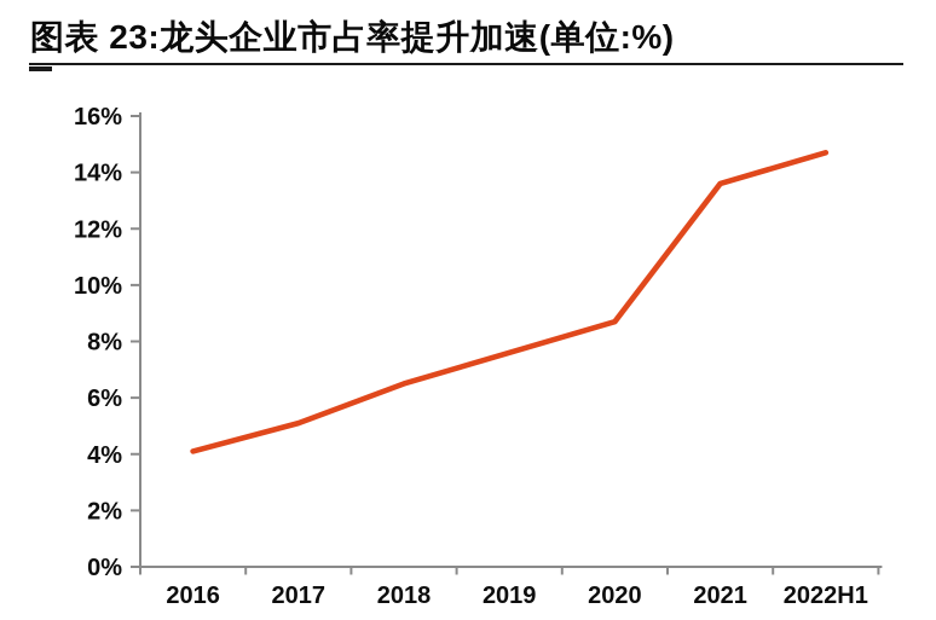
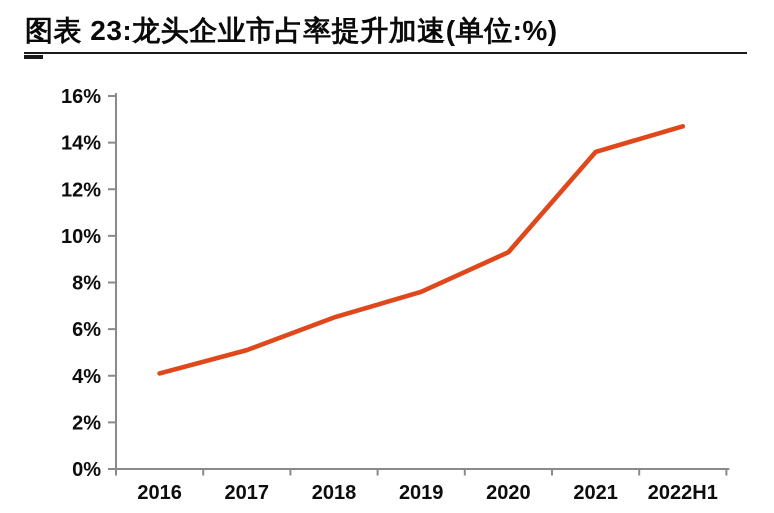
2020: 8.7% -> 9.3%
